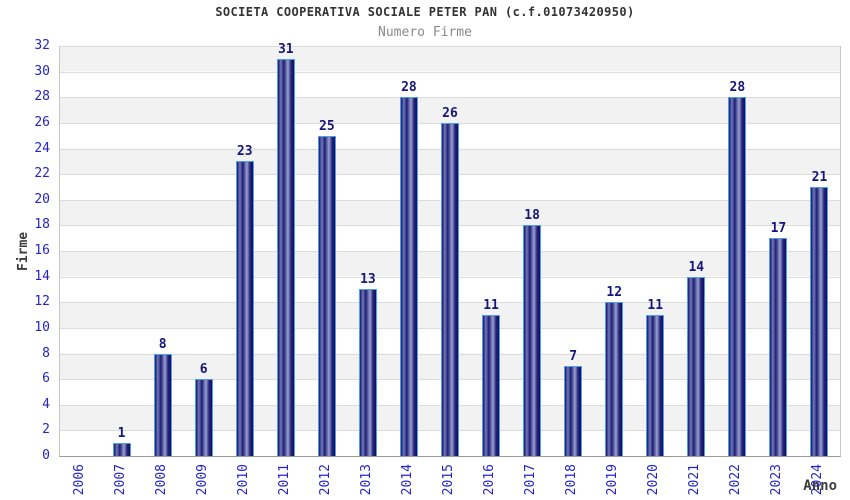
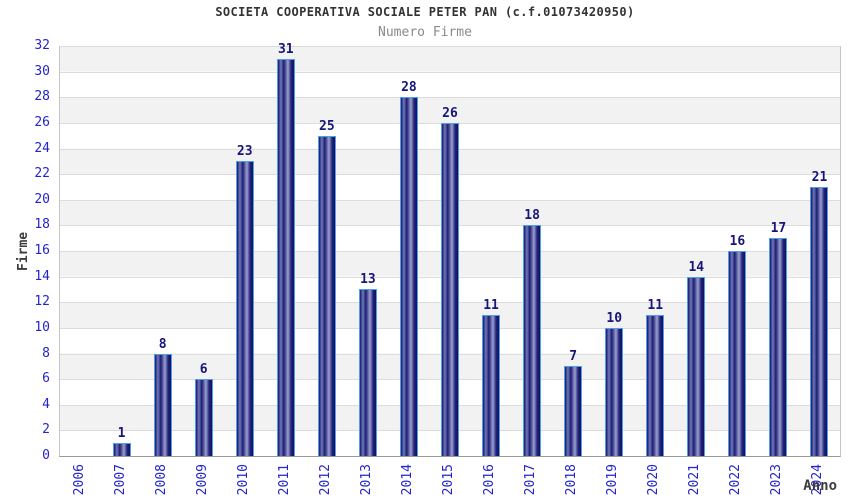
2019: 12 -> 10
2022: 28 -> 16
